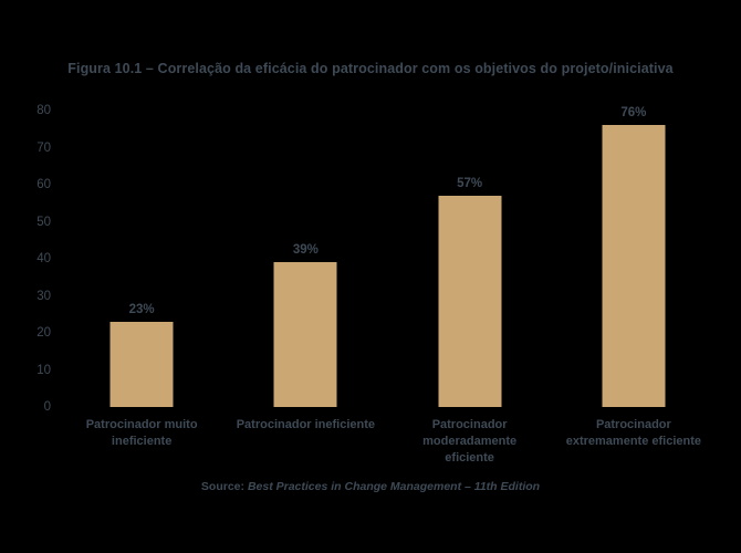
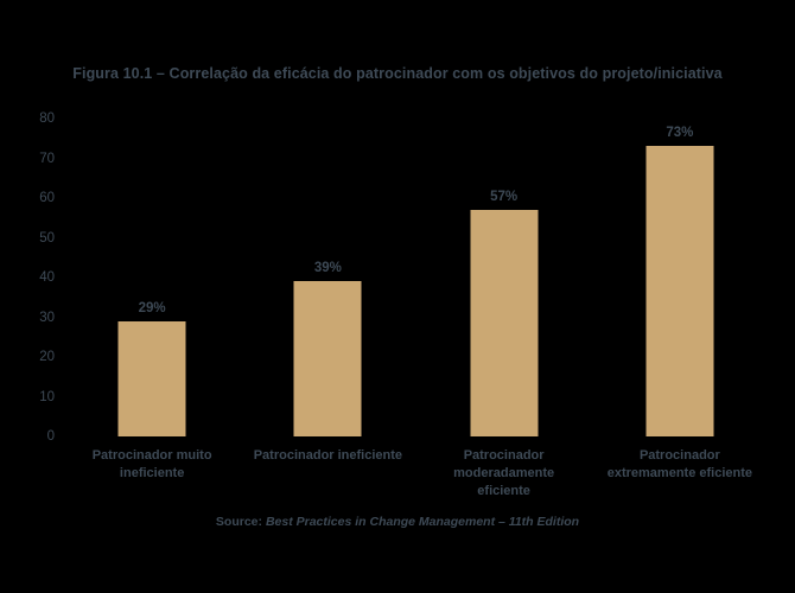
Patrocinador muito ineficiente: 23% -> 29%
Patrocinador extremamente eficiente: 76% -> 73%
